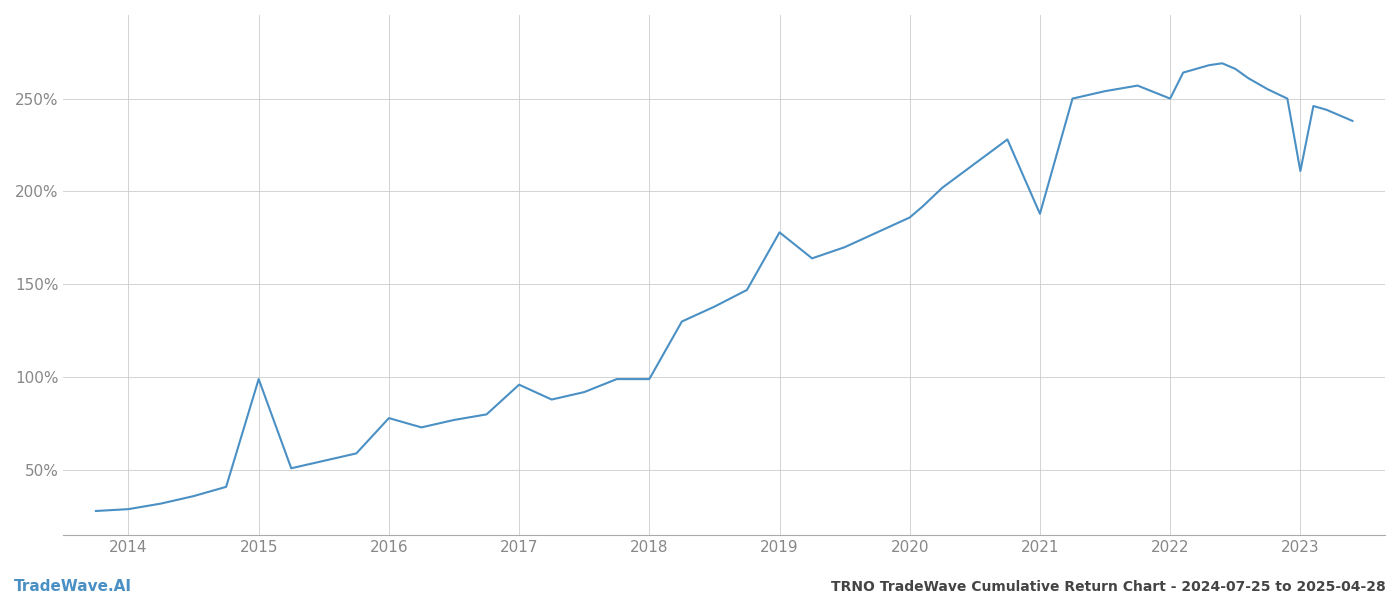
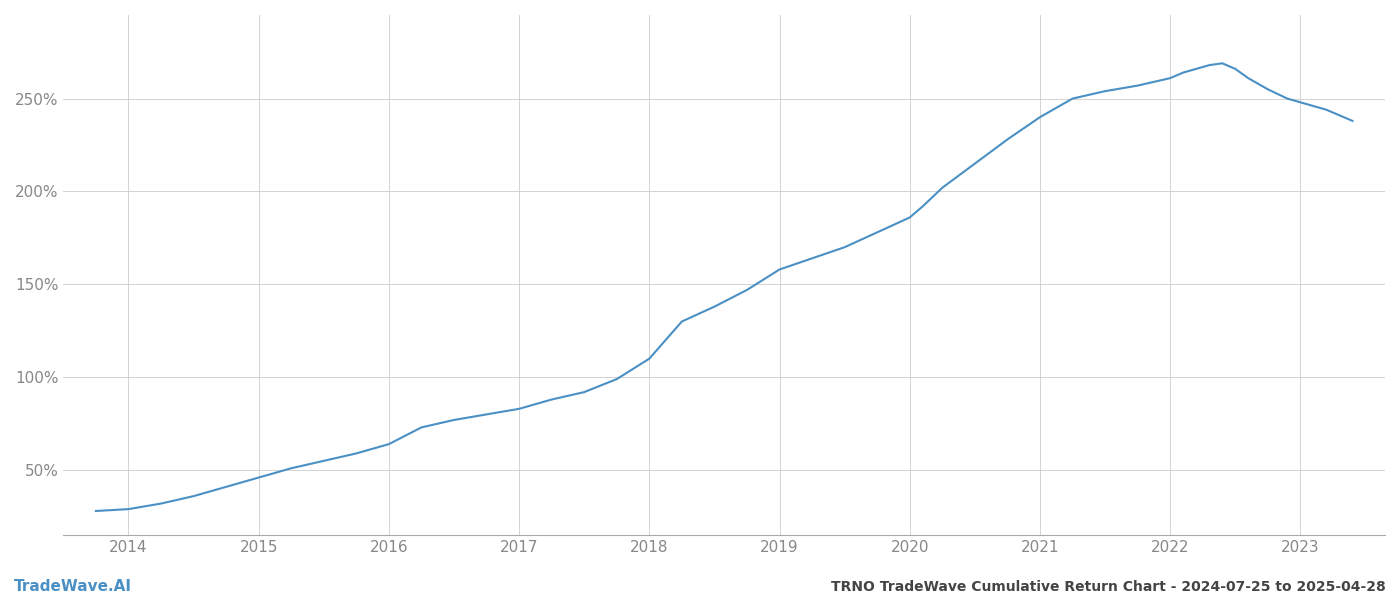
2015: 99% -> 46%
2016: 78% -> 64%
2017: 96% -> 83%
2018: 99% -> 110%
2019: 178% -> 158%
2021: 188% -> 240%
2022: 250% -> 261%
2023: 211% -> 248%
